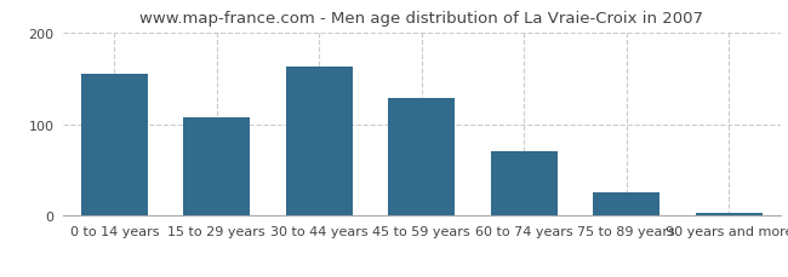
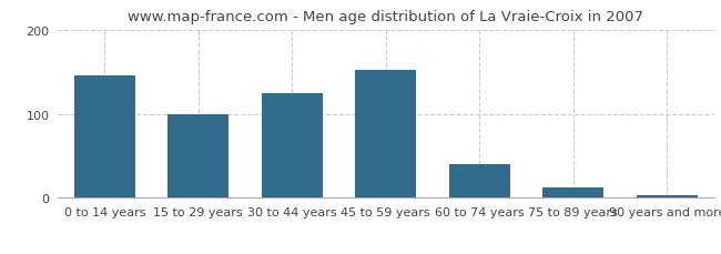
0 to 14 years: 155 -> 146
15 to 29 years: 107 -> 100
30 to 44 years: 163 -> 124
45 to 59 years: 128 -> 152
60 to 74 years: 70 -> 40
75 to 89 years: 25 -> 12
